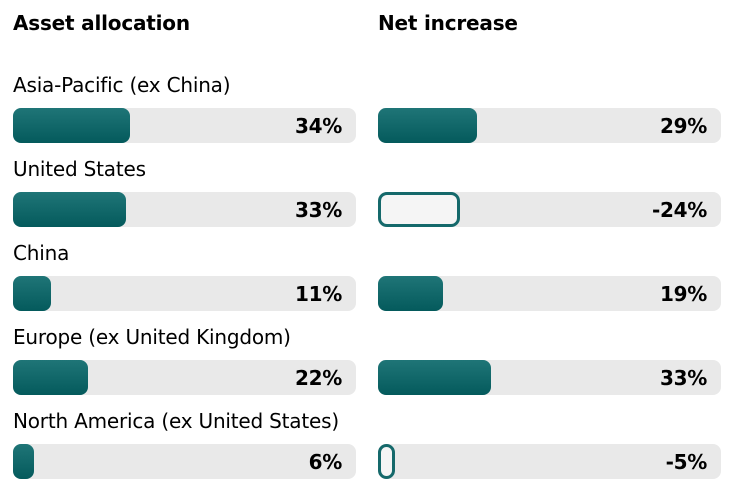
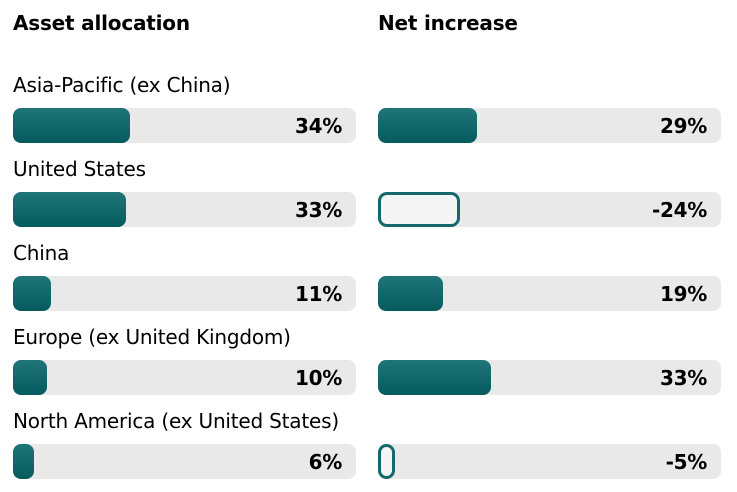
Asset allocation/Europe (ex United Kingdom): 22% -> 10%
